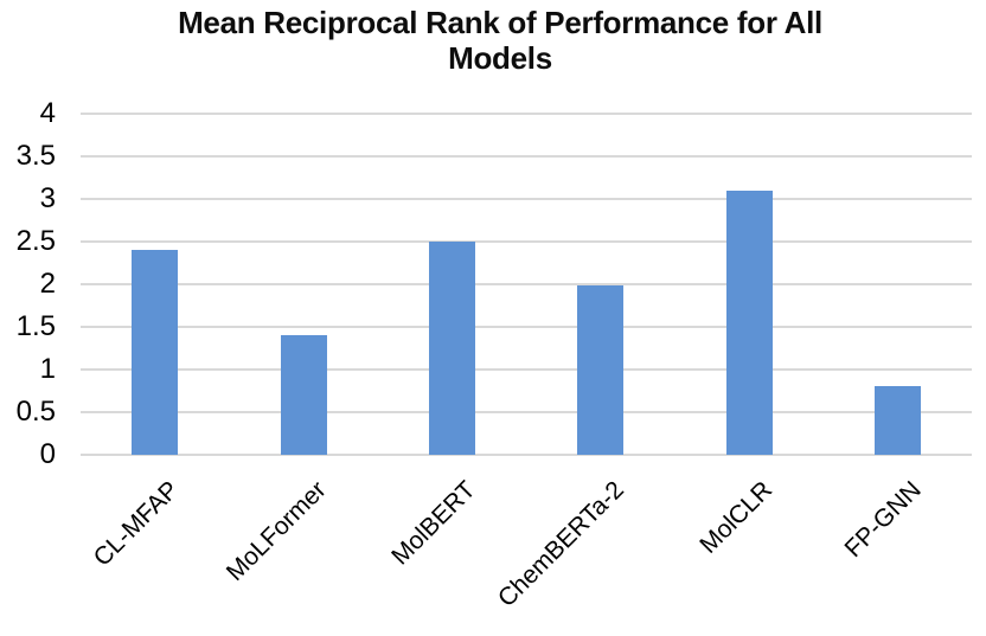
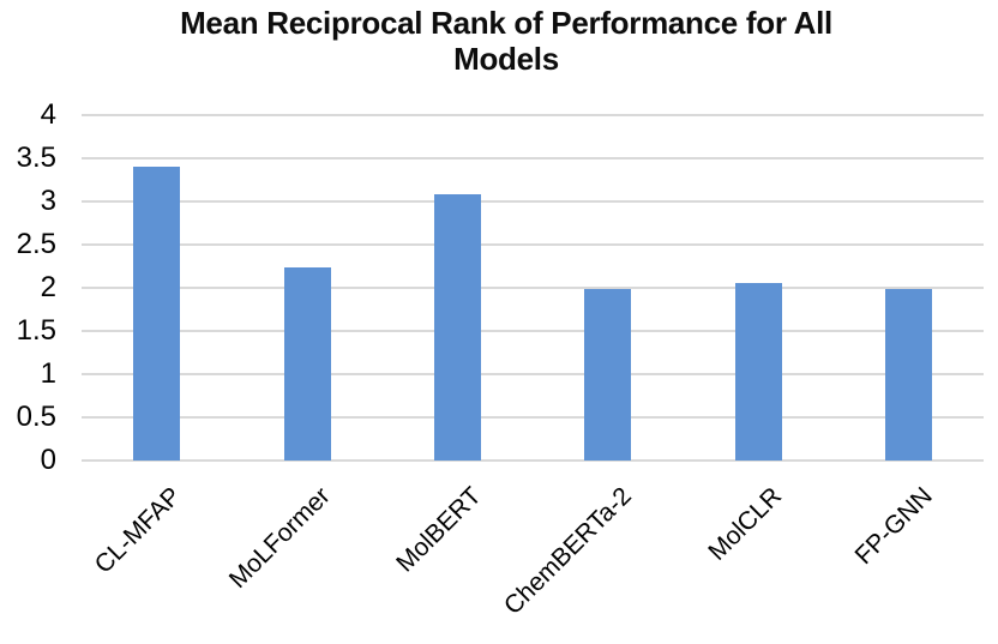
CL-MFAP: 2.4 -> 3.4
MoLFormer: 1.4 -> 2.2
MolBERT: 2.5 -> 3.1
MolCLR: 3.1 -> 2.0
FP-GNN: 0.8 -> 2.0
